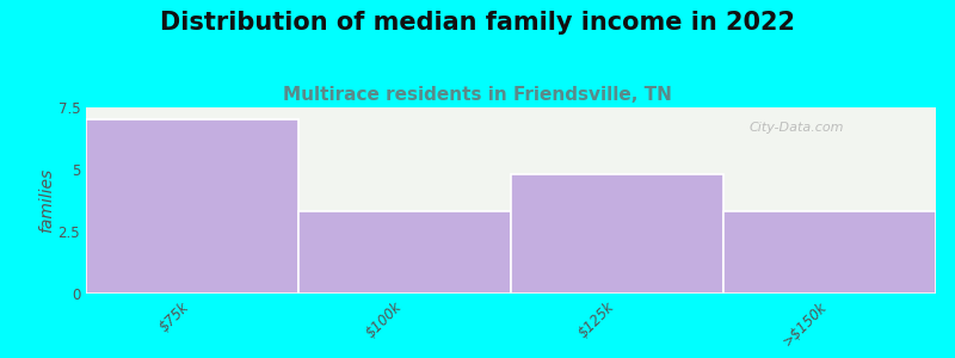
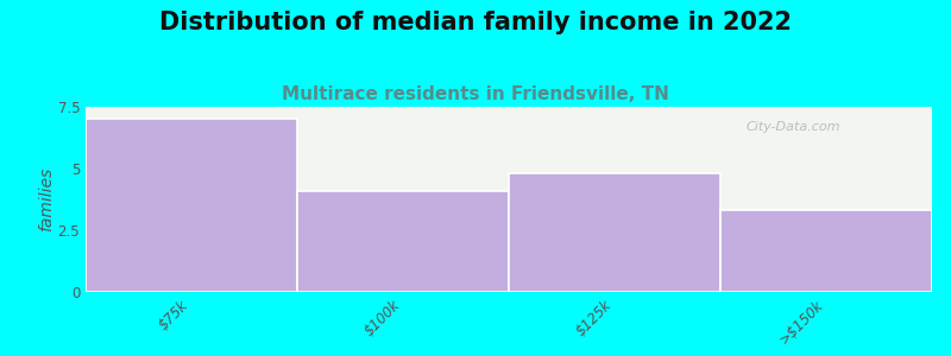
$100k: 3.3 -> 4.1
